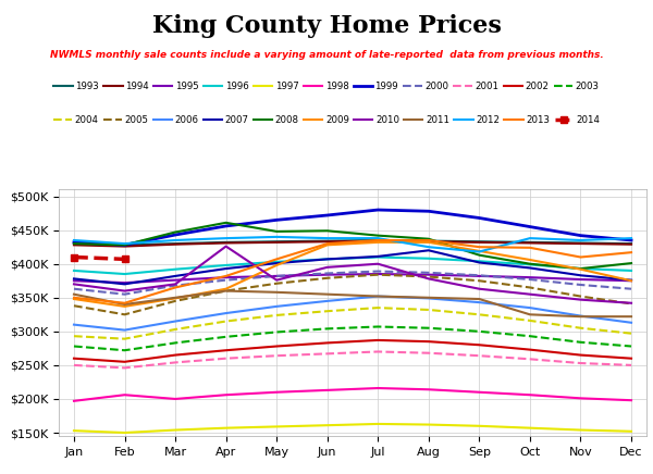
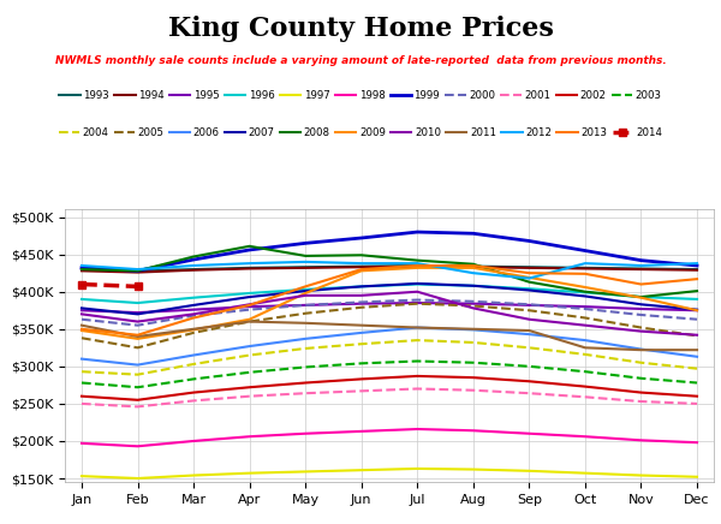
1998/Feb: $206K -> $193K
2010/Apr: $426K -> $383K
2010/May: $376K -> $395K
2007/Aug: $420K -> $408K
